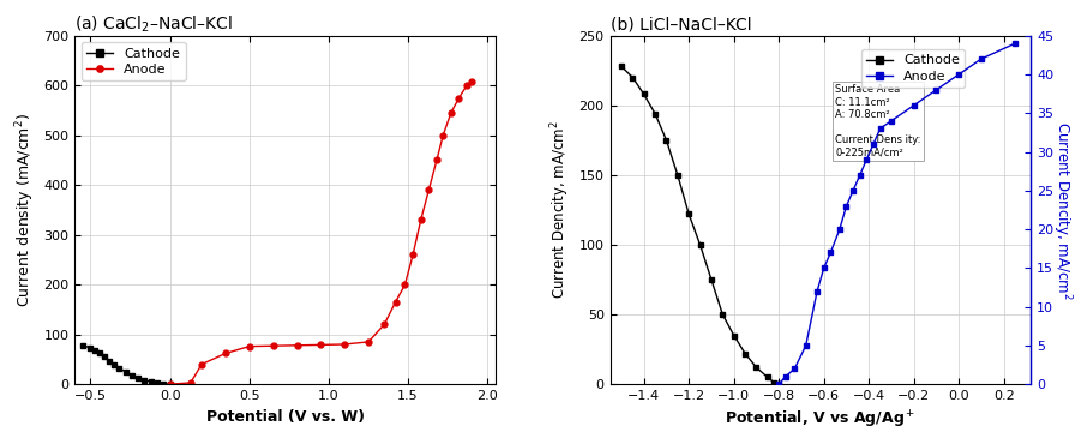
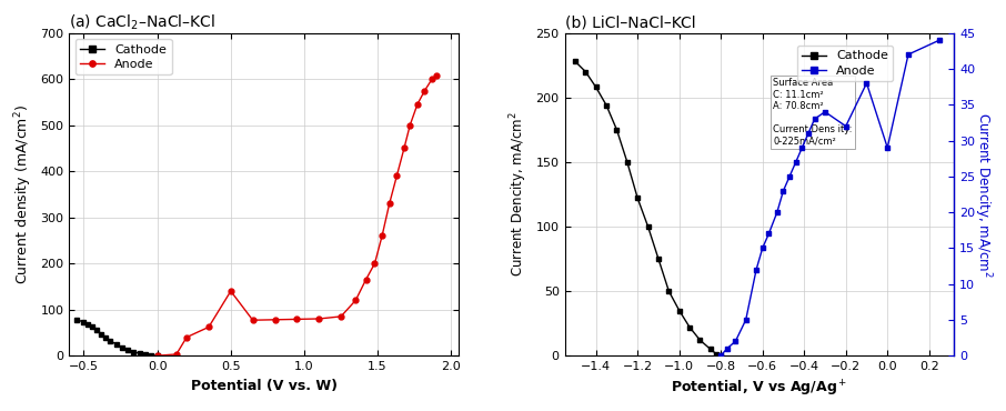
Anode/0.5: 76 -> 140
(b) LiCl–NaCl–KCl/Anode/−0.2: 36 -> 32
(b) LiCl–NaCl–KCl/Anode/0.0: 40 -> 29
